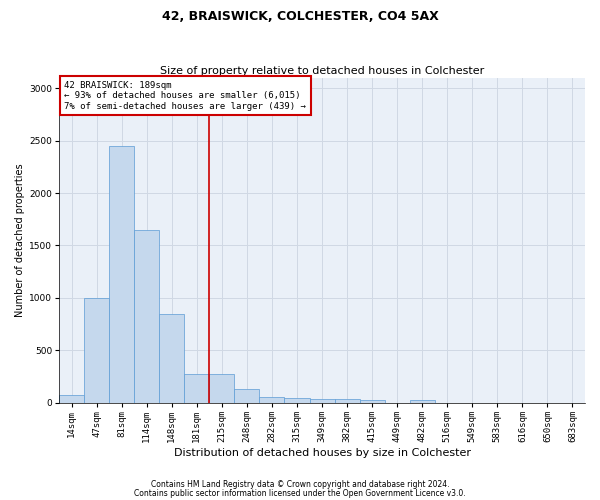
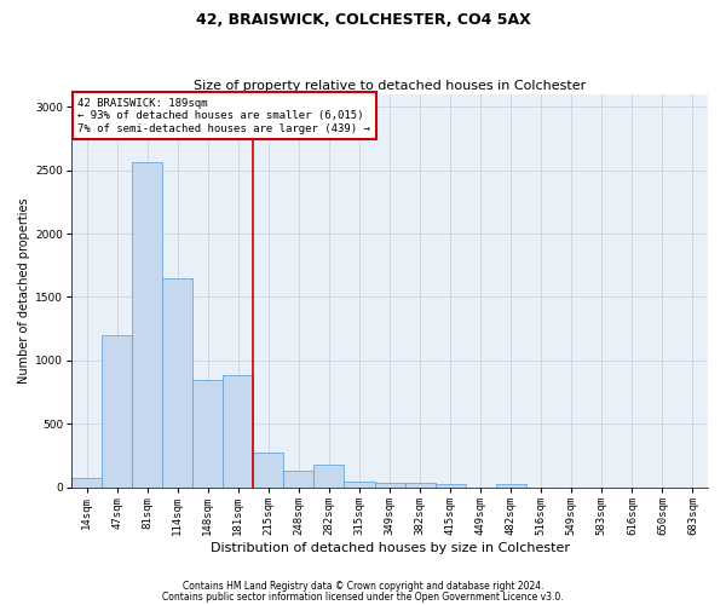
47sqm: 1000 -> 1200
81sqm: 2450 -> 2560
181sqm: 280 -> 880
282sqm: 60 -> 180
